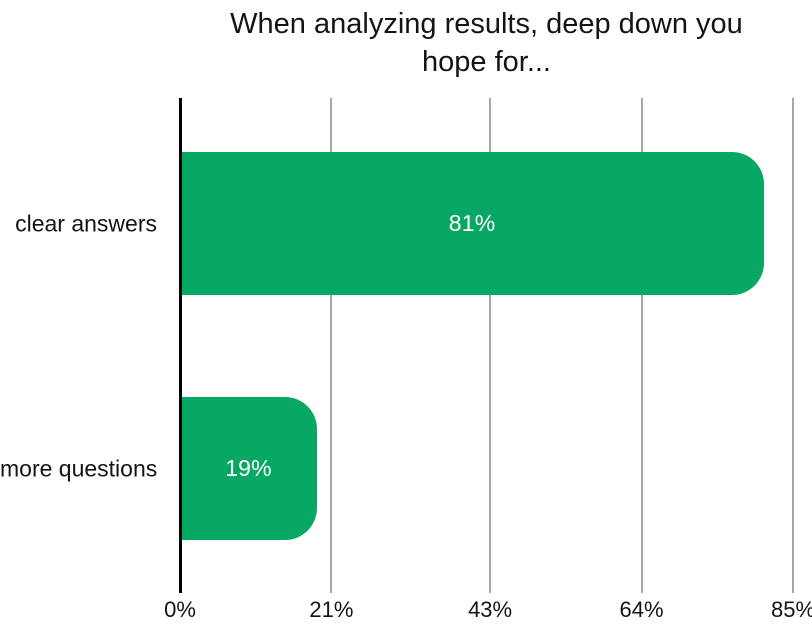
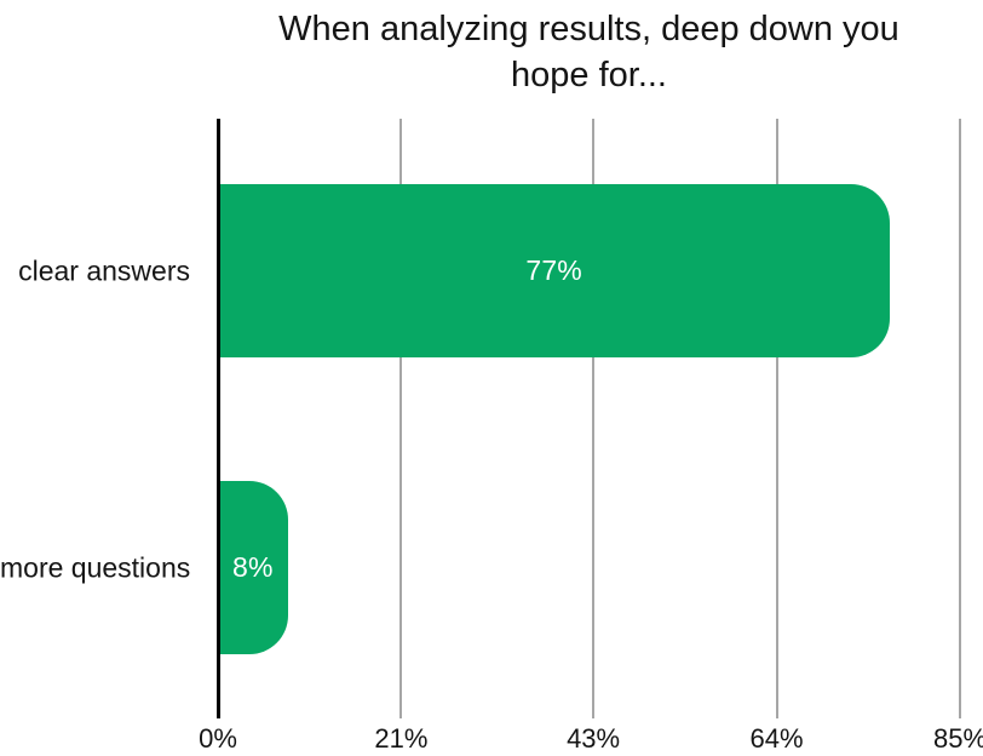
clear answers: 81% -> 77%
more questions: 19% -> 8%
